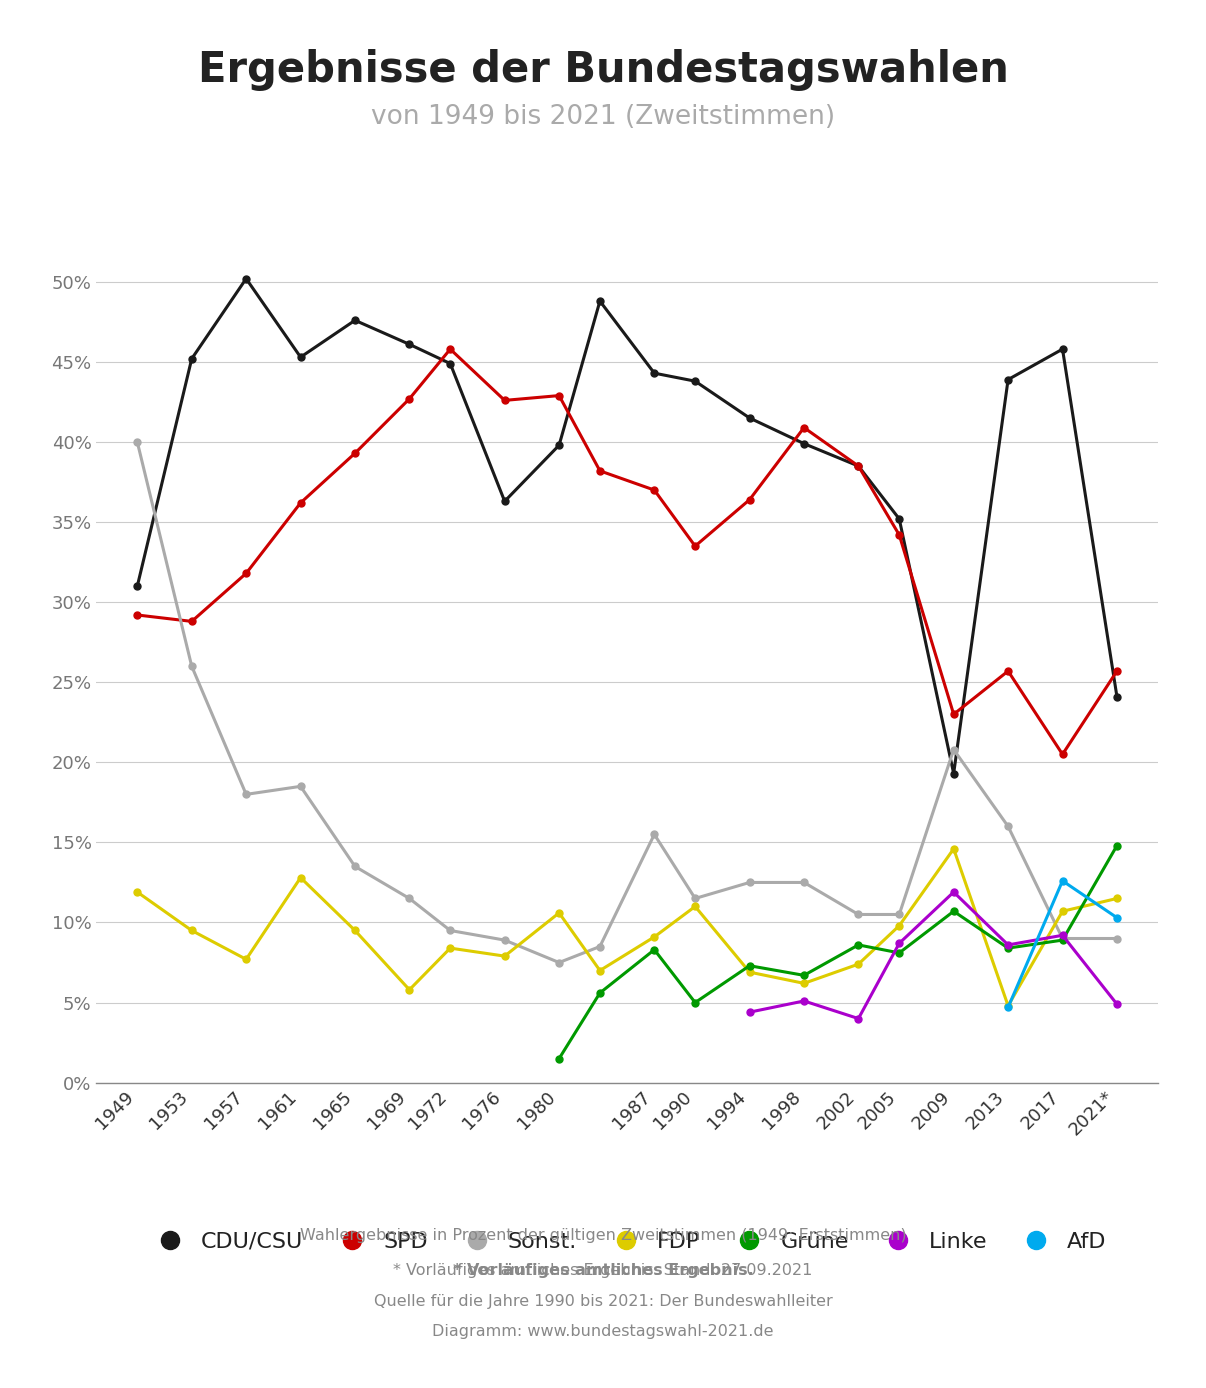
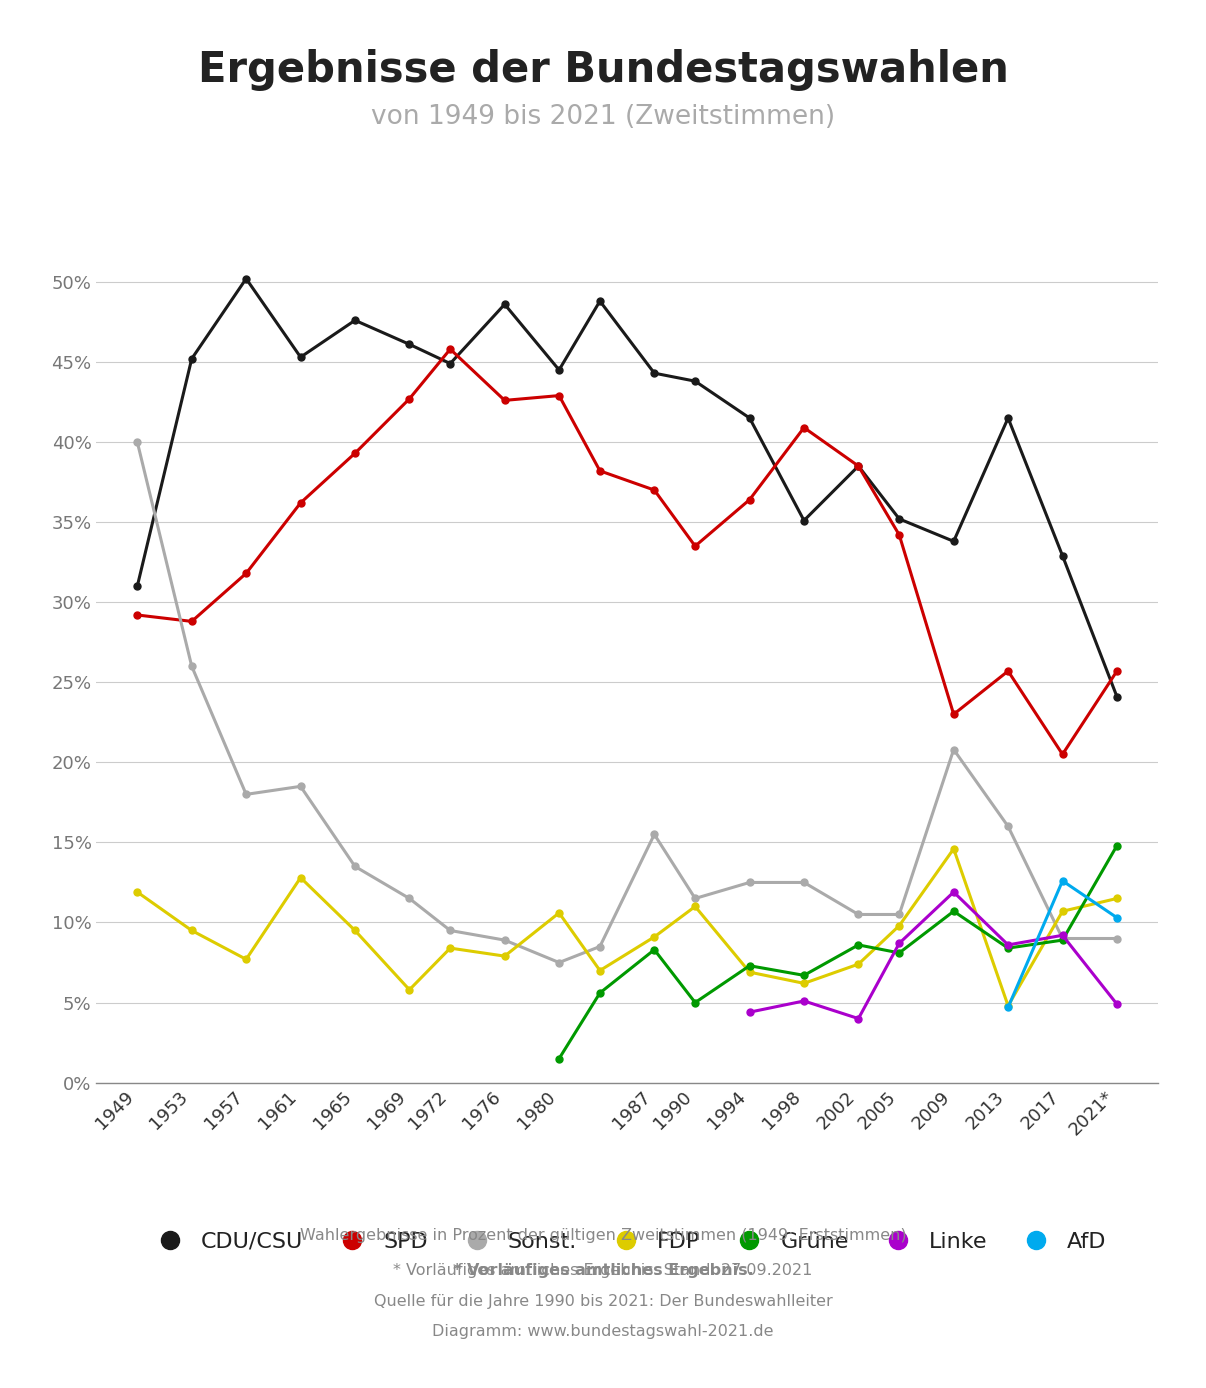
CDU/CSU/1976: 36.3% -> 48.6%
CDU/CSU/1980: 39.8% -> 44.5%
CDU/CSU/1998: 39.9% -> 35.1%
CDU/CSU/2009: 19.3% -> 33.8%
CDU/CSU/2013: 43.9% -> 41.5%
CDU/CSU/2017: 45.8% -> 32.9%
